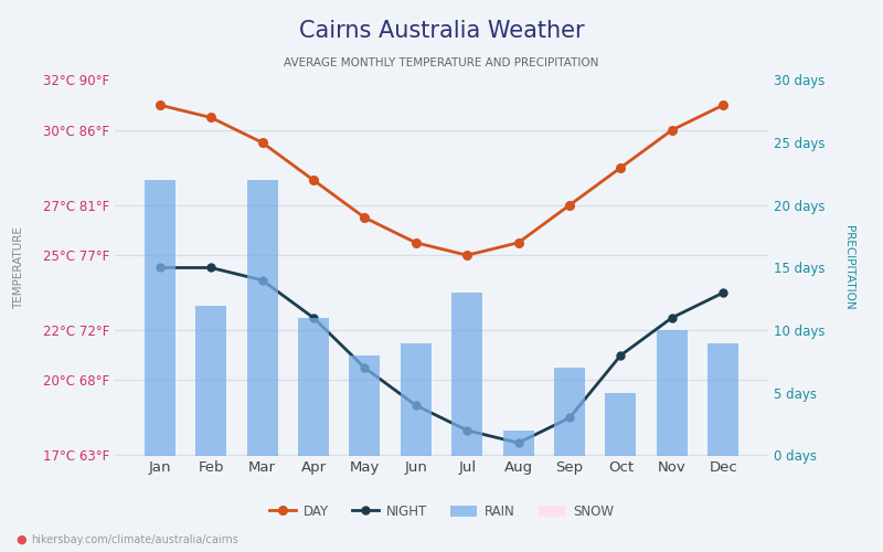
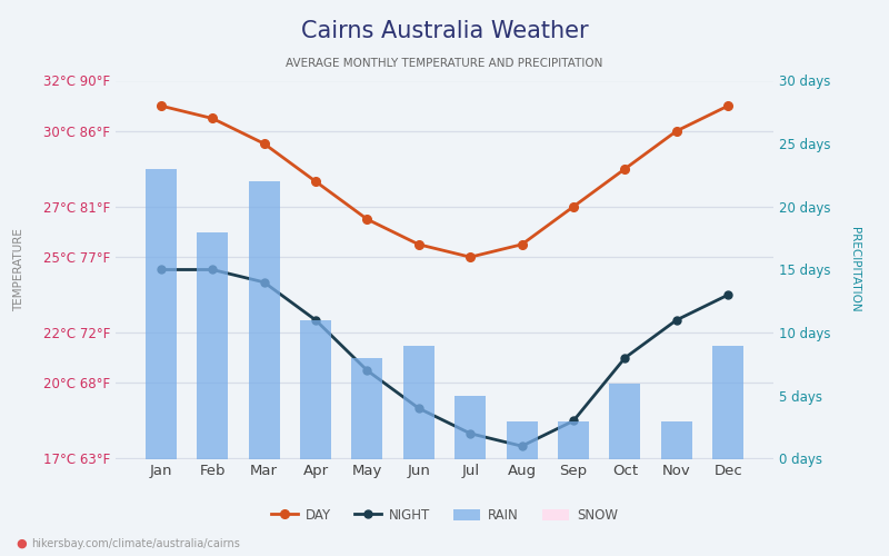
RAIN/Jan: 22 days -> 23 days
RAIN/Feb: 12 days -> 18 days
RAIN/Jul: 13 days -> 5 days
RAIN/Aug: 2 days -> 3 days
RAIN/Sep: 7 days -> 3 days
RAIN/Oct: 5 days -> 6 days
RAIN/Nov: 10 days -> 3 days
